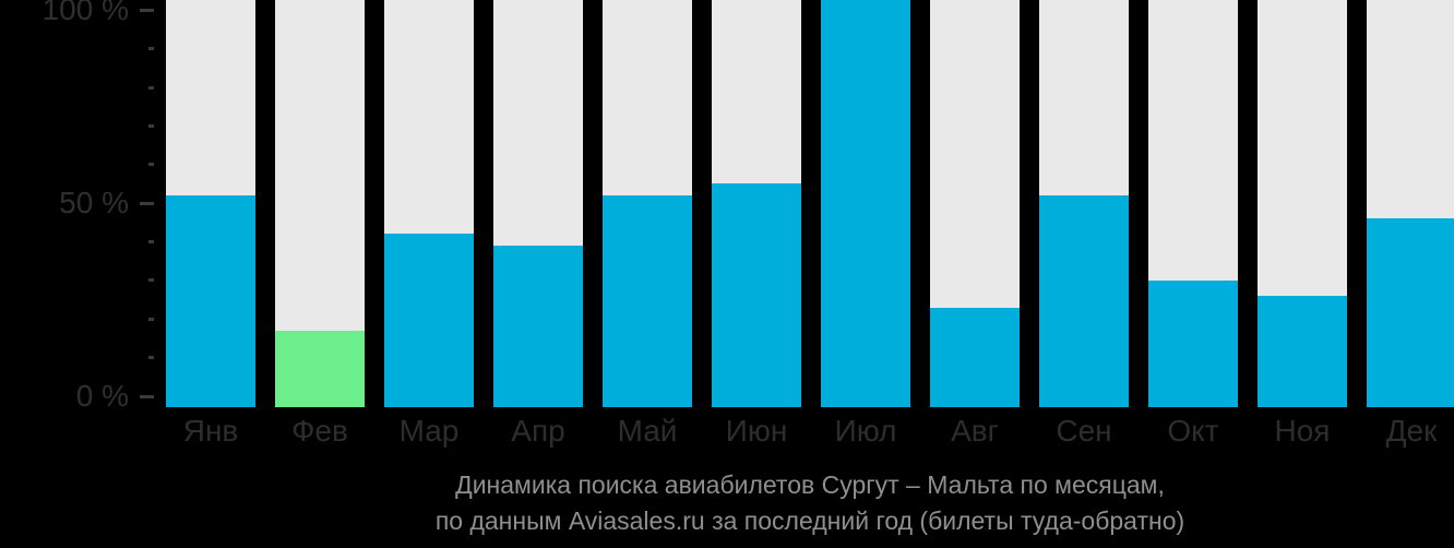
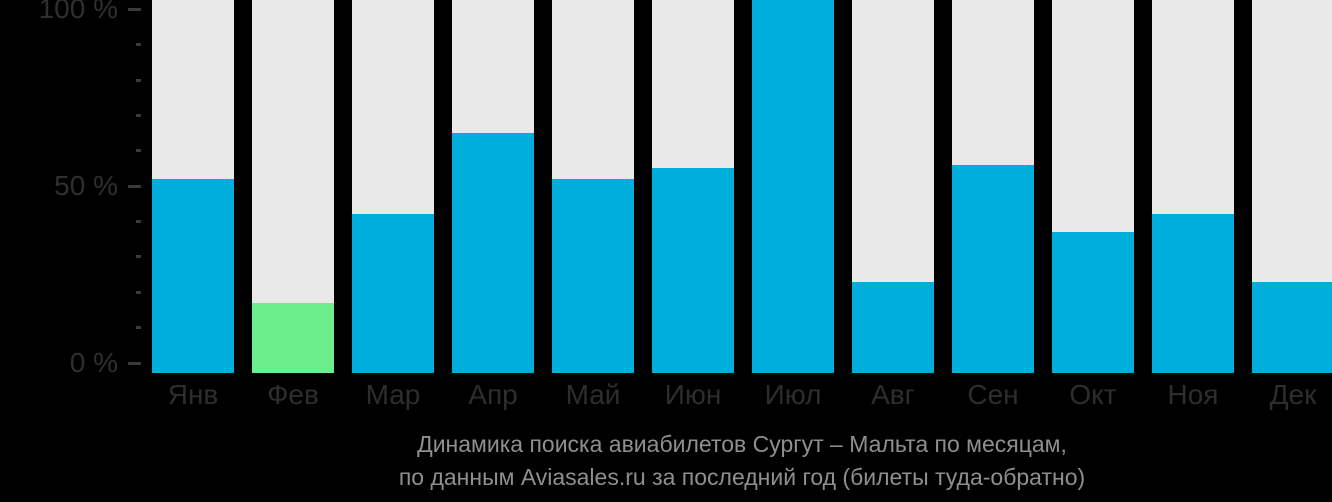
Апр: 39% -> 65%
Сен: 52% -> 56%
Окт: 30% -> 37%
Ноя: 26% -> 42%
Дек: 46% -> 23%
